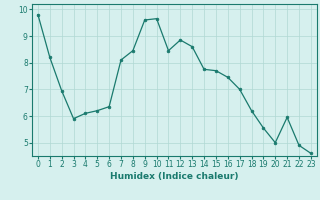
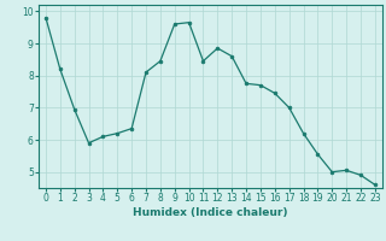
21: 5.95 -> 5.05
